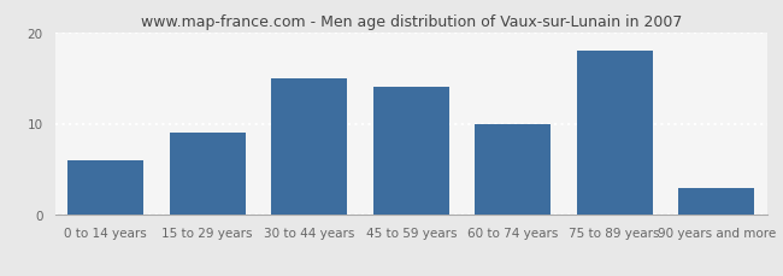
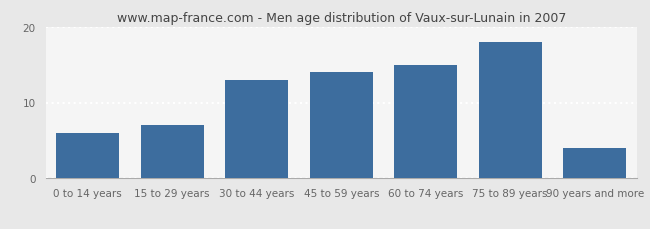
15 to 29 years: 9 -> 7
30 to 44 years: 15 -> 13
60 to 74 years: 10 -> 15
90 years and more: 3 -> 4
